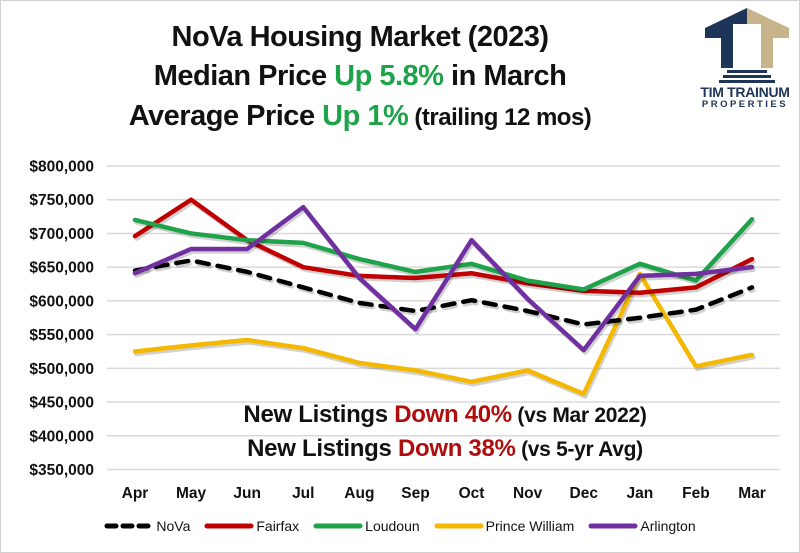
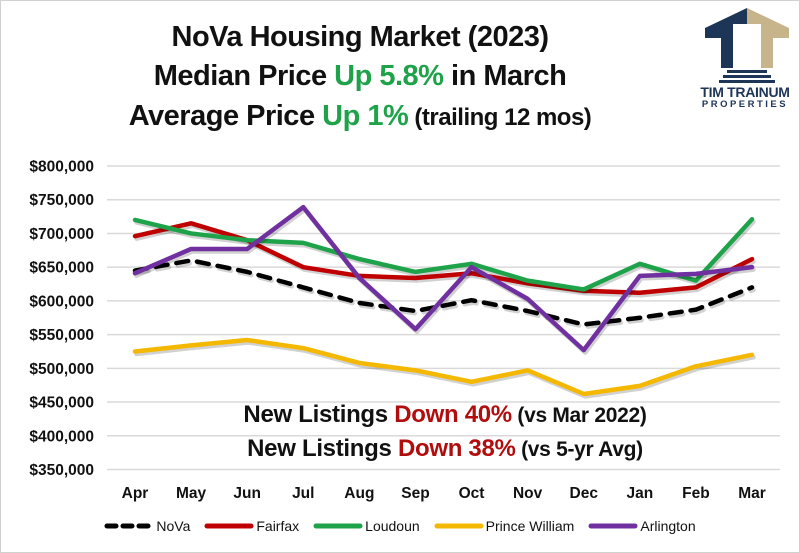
Fairfax/May: $750000 -> $720000
Arlington/Oct: $690000 -> $650000
Prince William/Jan: $640000 -> $470000
